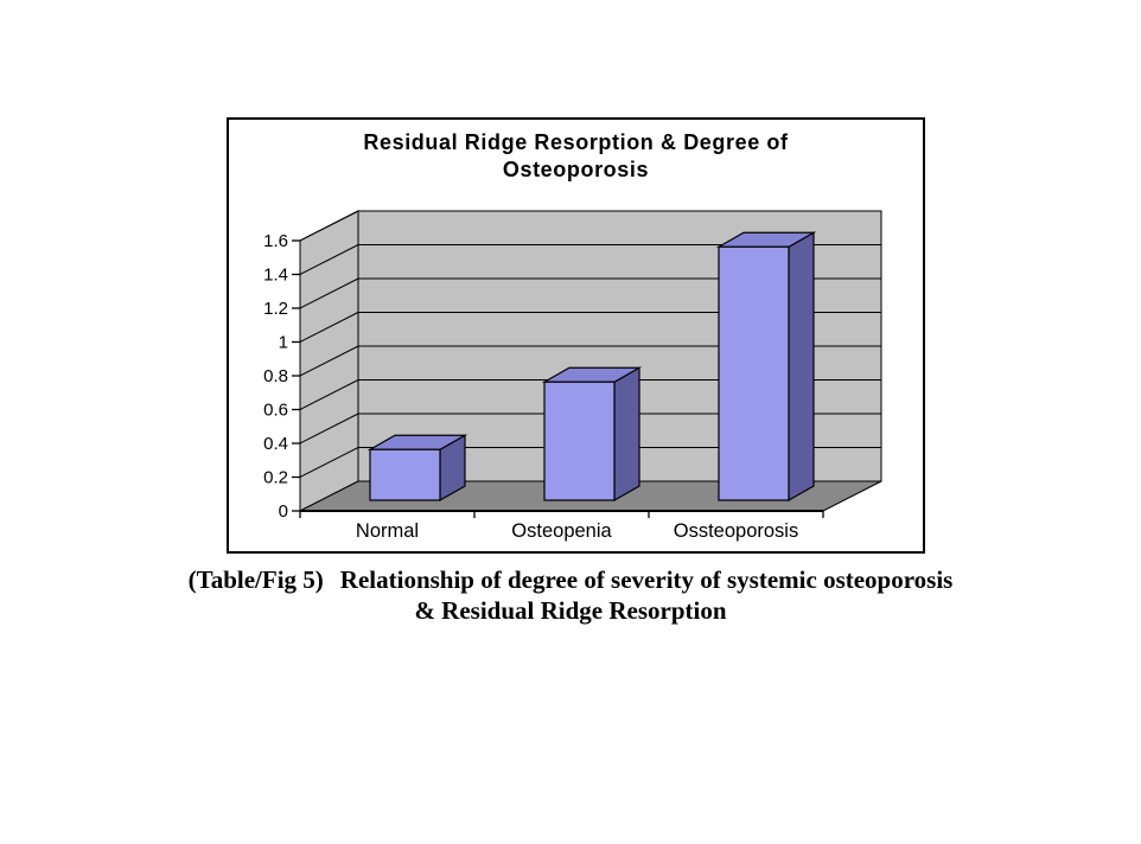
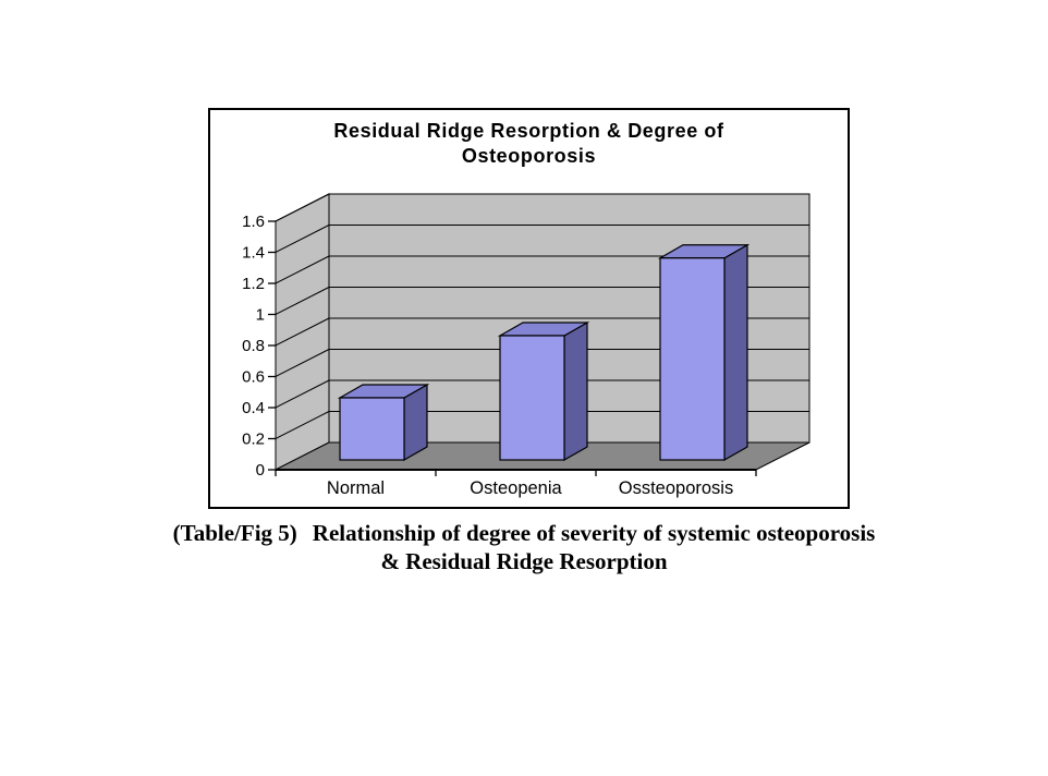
Normal: 0.3 -> 0.4
Osteopenia: 0.7 -> 0.8
Ossteoporosis: 1.5 -> 1.3
